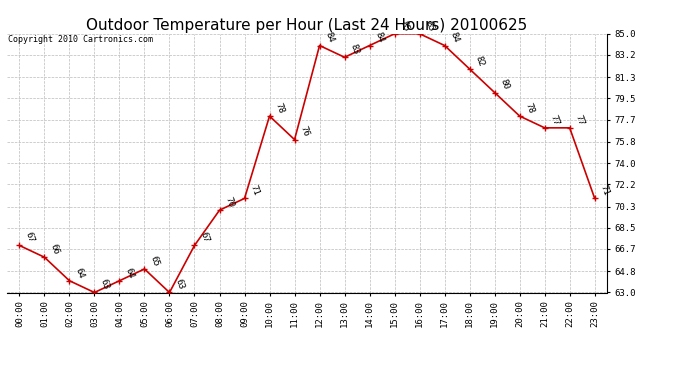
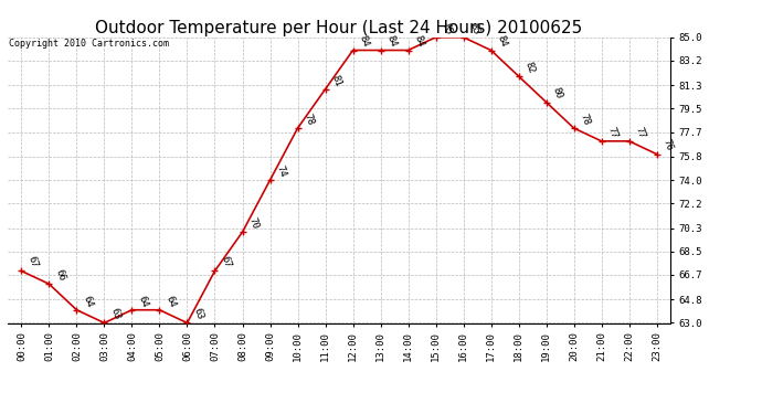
05:00: 65 -> 64
09:00: 71 -> 74
11:00: 76 -> 81
13:00: 83 -> 84
23:00: 71 -> 76
